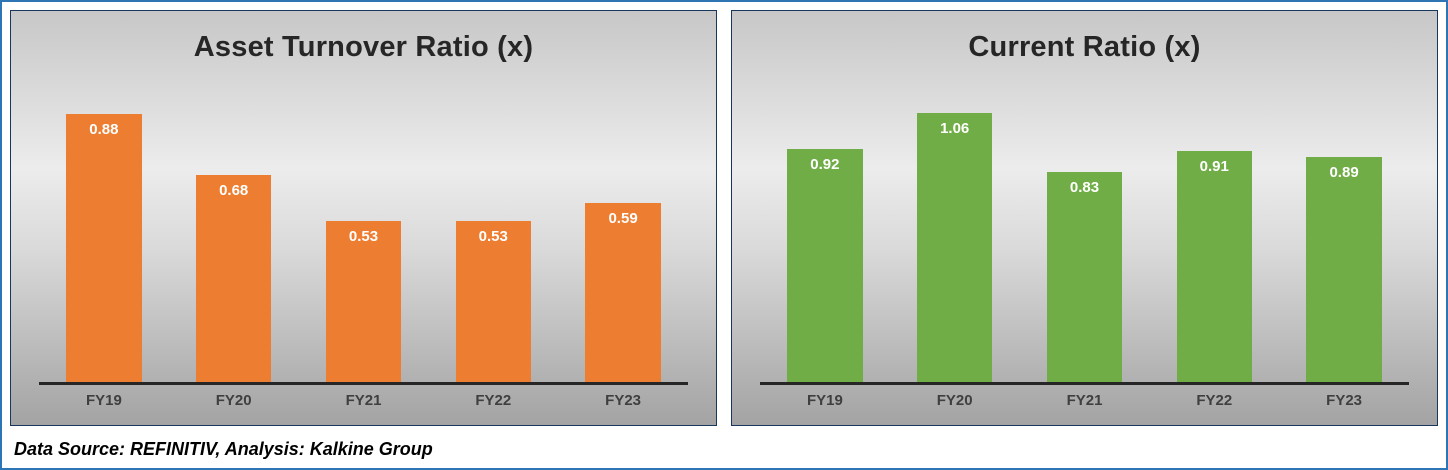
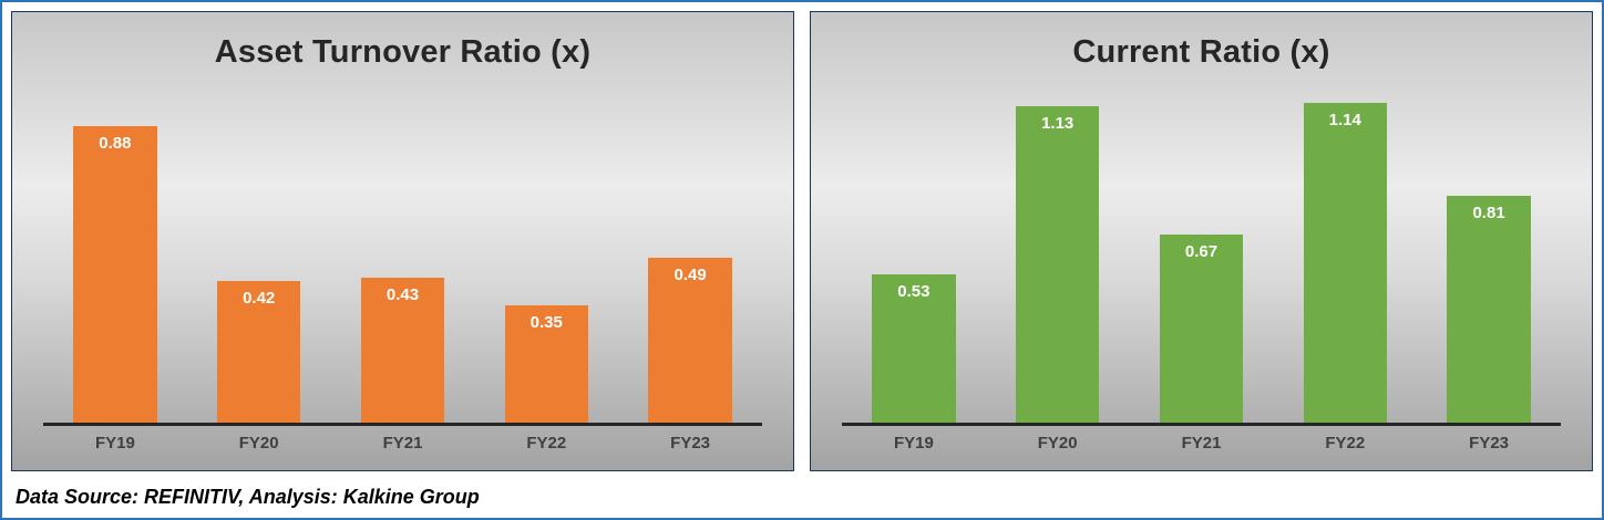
Asset Turnover Ratio (x)/FY20: 0.68 -> 0.42
Asset Turnover Ratio (x)/FY21: 0.53 -> 0.43
Asset Turnover Ratio (x)/FY22: 0.53 -> 0.35
Asset Turnover Ratio (x)/FY23: 0.59 -> 0.49
Current Ratio (x)/FY19: 0.92 -> 0.53
Current Ratio (x)/FY20: 1.06 -> 1.13
Current Ratio (x)/FY21: 0.83 -> 0.67
Current Ratio (x)/FY22: 0.91 -> 1.14
Current Ratio (x)/FY23: 0.89 -> 0.81
